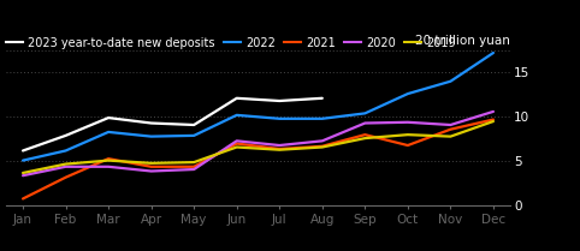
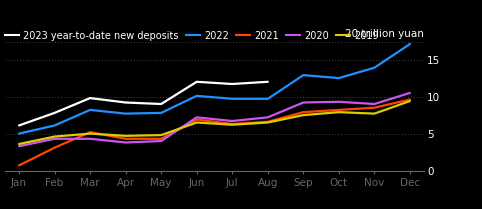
2022/Sep: 10.4 -> 13.0
2021/Oct: 6.8 -> 8.3
